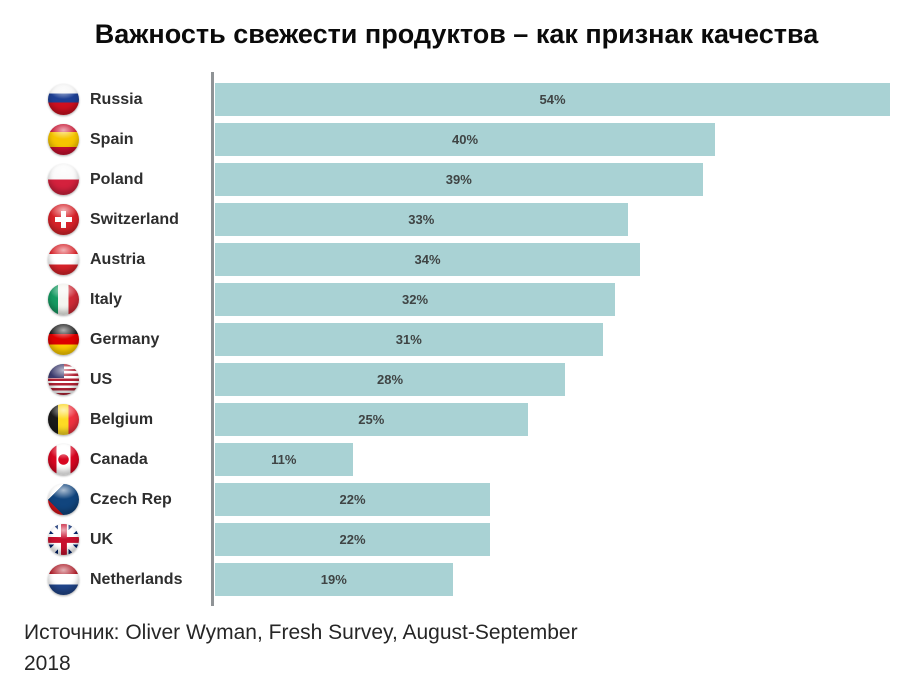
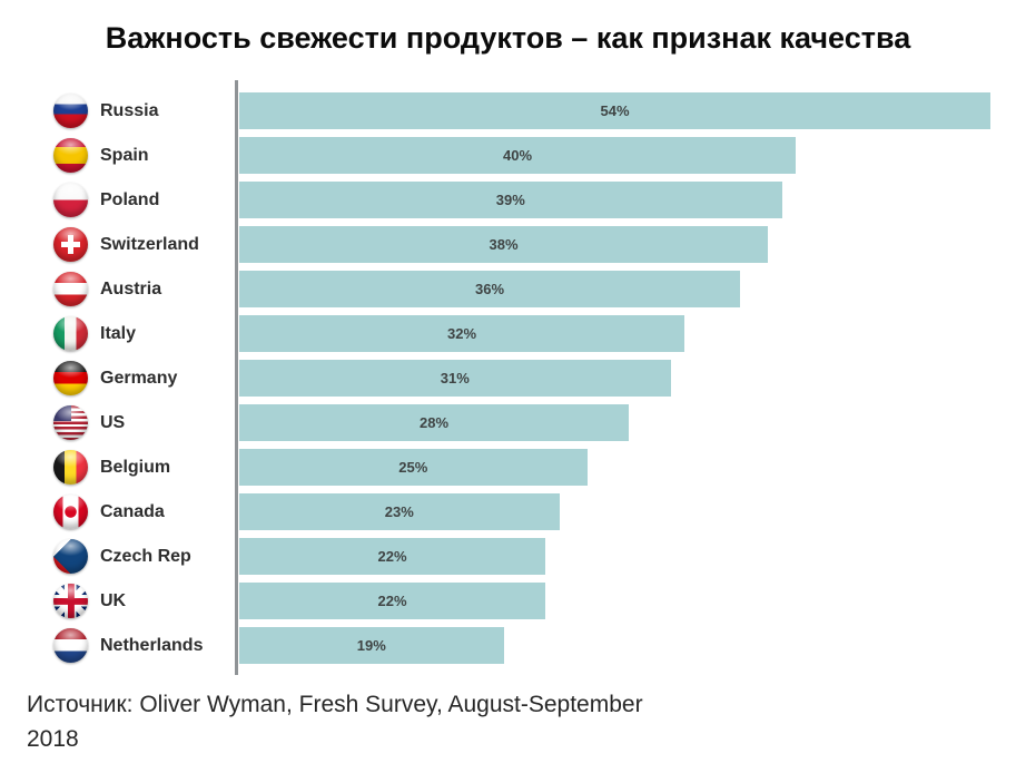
Switzerland: 33% -> 38%
Austria: 34% -> 36%
Canada: 11% -> 23%
